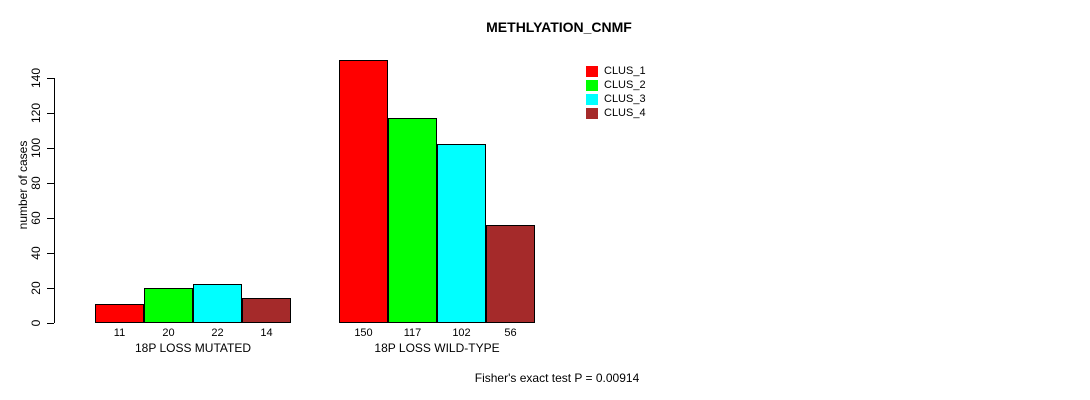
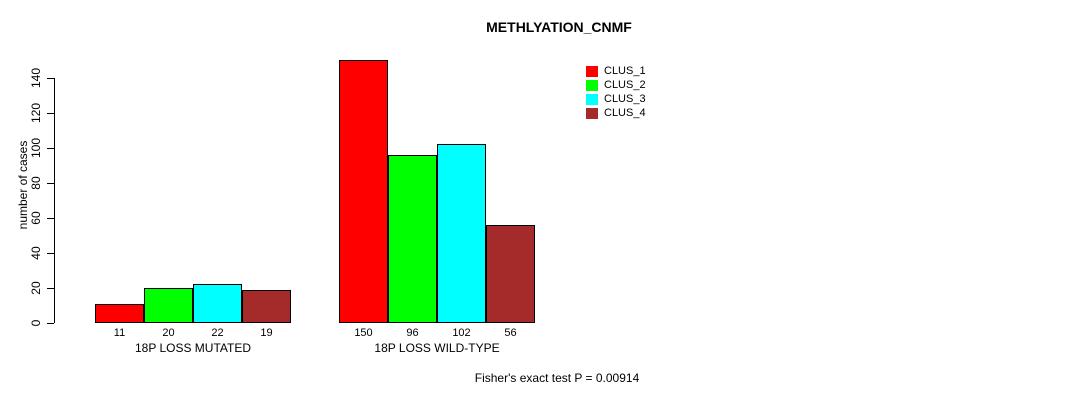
CLUS_4/18P LOSS MUTATED: 14 -> 19
CLUS_2/18P LOSS WILD-TYPE: 117 -> 96
